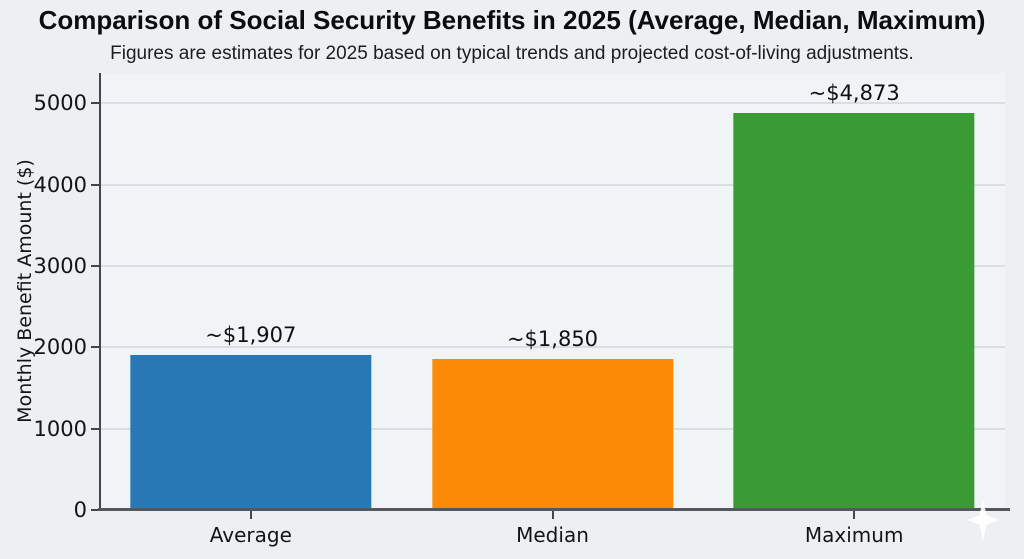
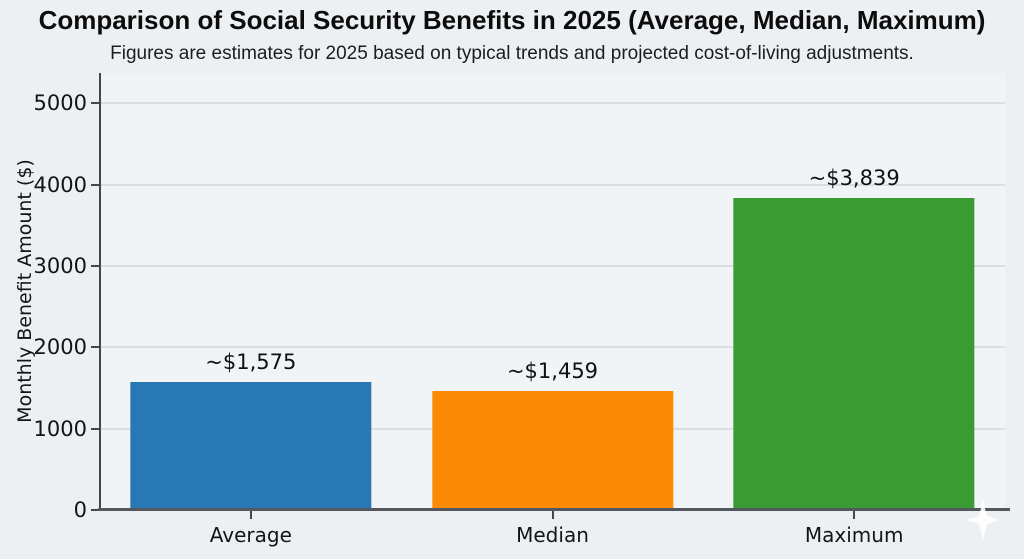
Average: 1,907 -> 1,575
Median: 1,850 -> 1,459
Maximum: 4,873 -> 3,839
